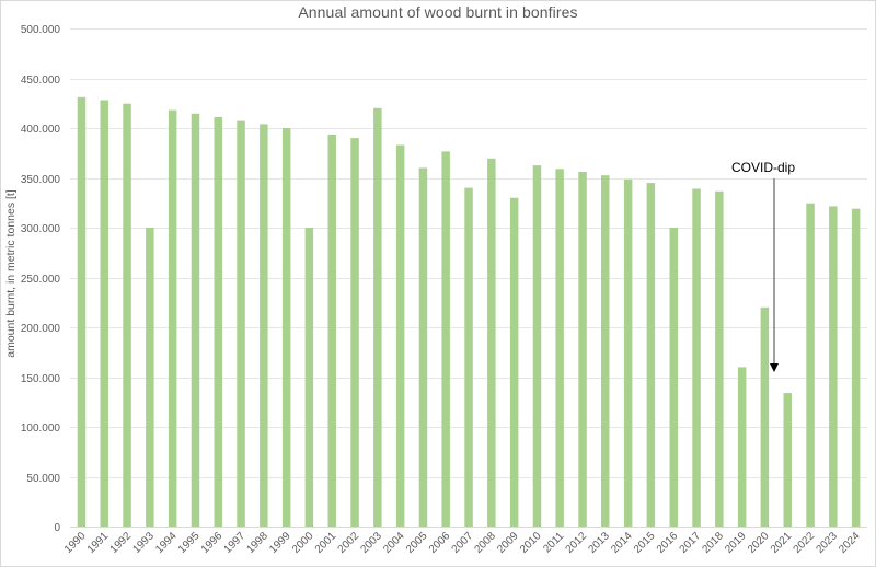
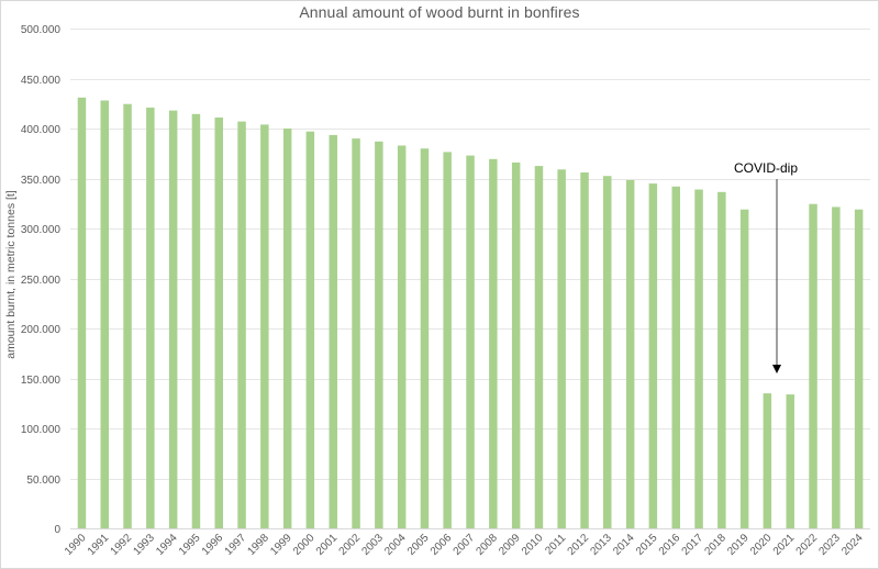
1993: 300000 -> 420000
2000: 300000 -> 400000
2003: 420000 -> 390000
2005: 360000 -> 380000
2007: 340000 -> 370000
2009: 330000 -> 370000
2016: 300000 -> 340000
2019: 160000 -> 320000
2020: 220000 -> 140000
